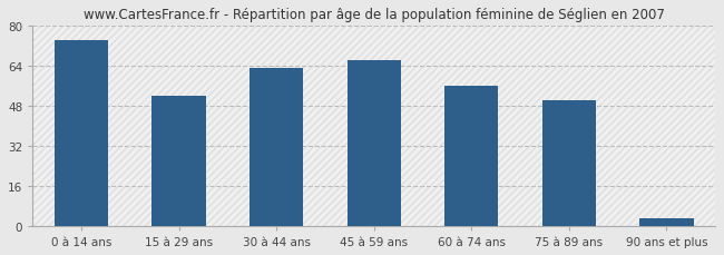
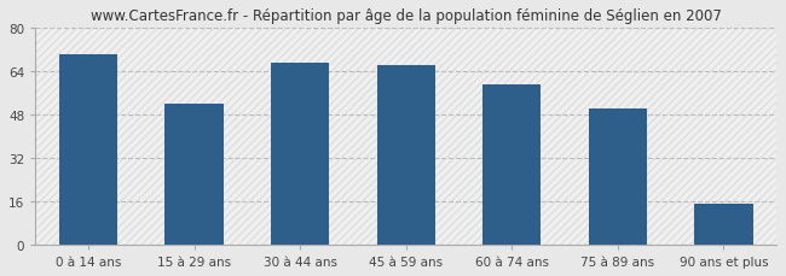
0 à 14 ans: 74 -> 70
30 à 44 ans: 63 -> 67
60 à 74 ans: 56 -> 59
90 ans et plus: 3 -> 15
